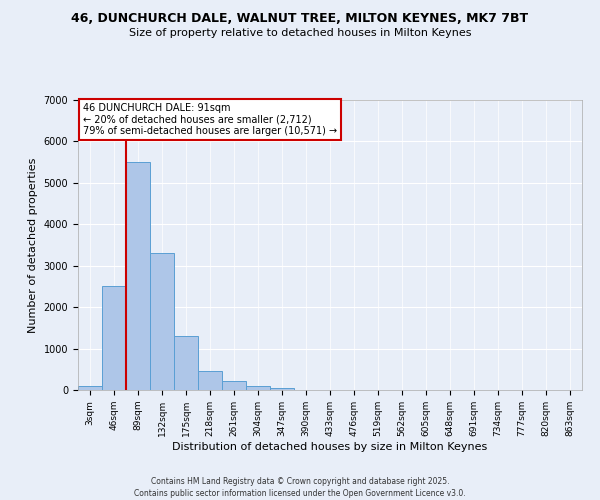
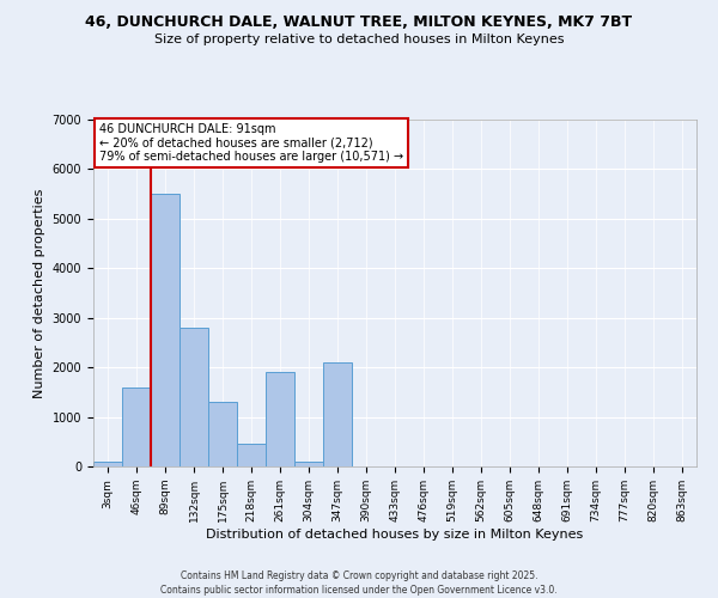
46sqm: 2500 -> 1600
132sqm: 3300 -> 2800
261sqm: 220 -> 1900
347sqm: 50 -> 2100
